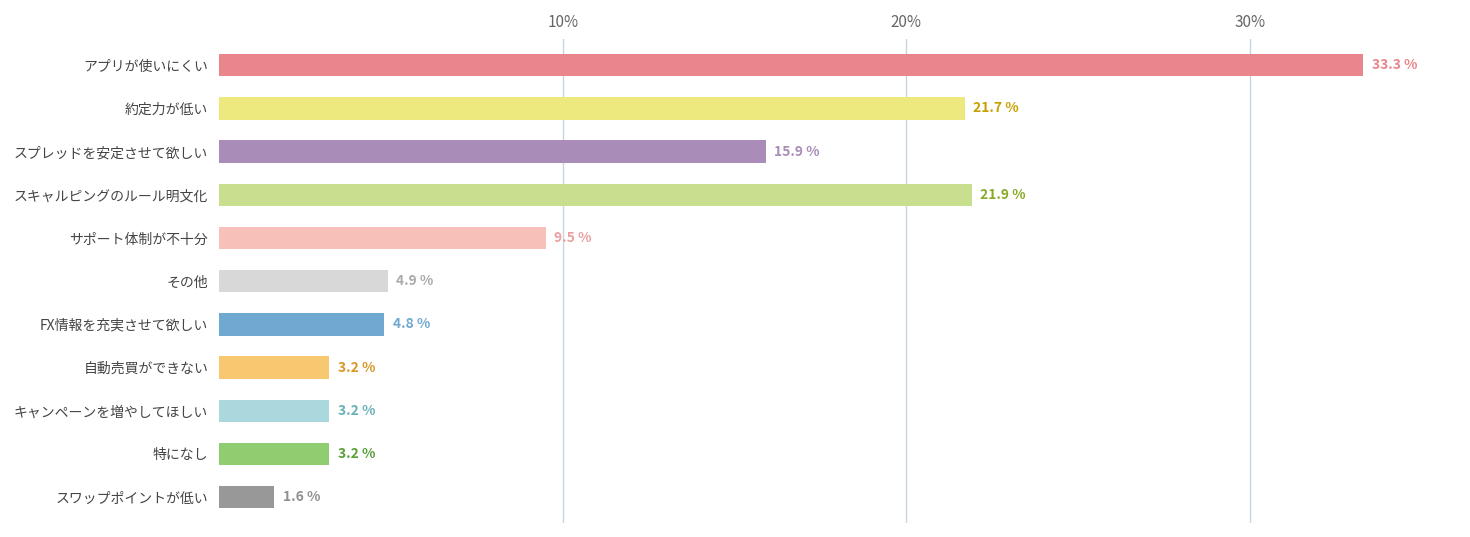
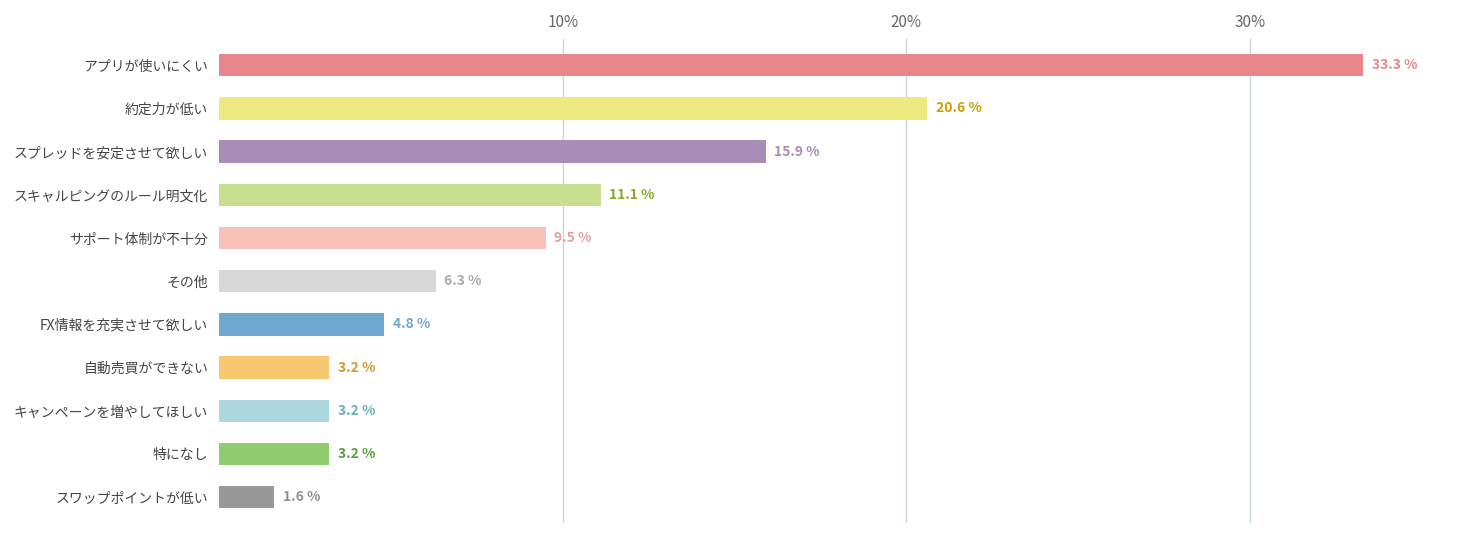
約定力が低い: 21.7 -> 20.6
スキャルピングのルール明文化: 21.9 -> 11.1
その他: 4.9 -> 6.3
